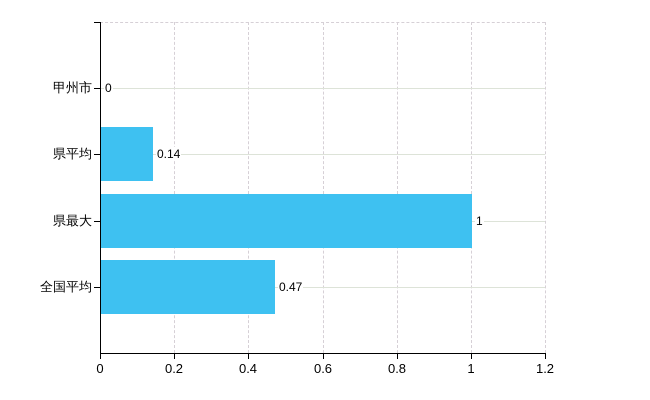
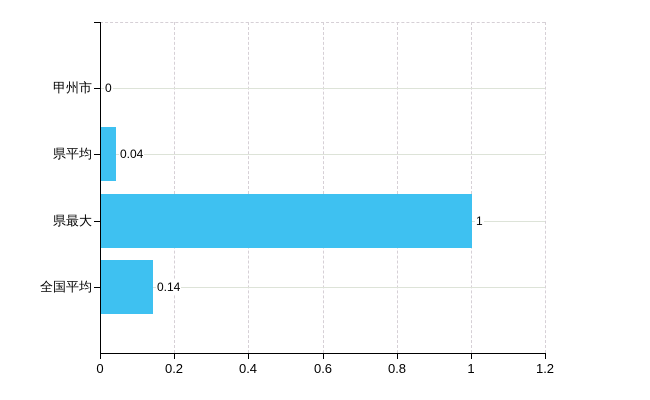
県平均: 0.14 -> 0.04
全国平均: 0.47 -> 0.14
